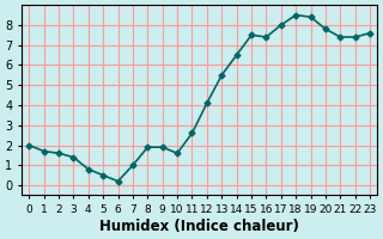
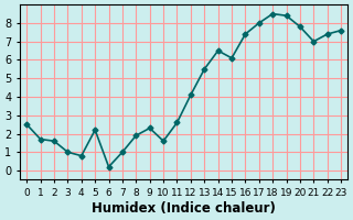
0: 2.0 -> 2.5
3: 1.4 -> 1.0
5: 0.5 -> 2.2
9: 1.9 -> 2.3
15: 7.5 -> 6.1
21: 7.4 -> 7.0
